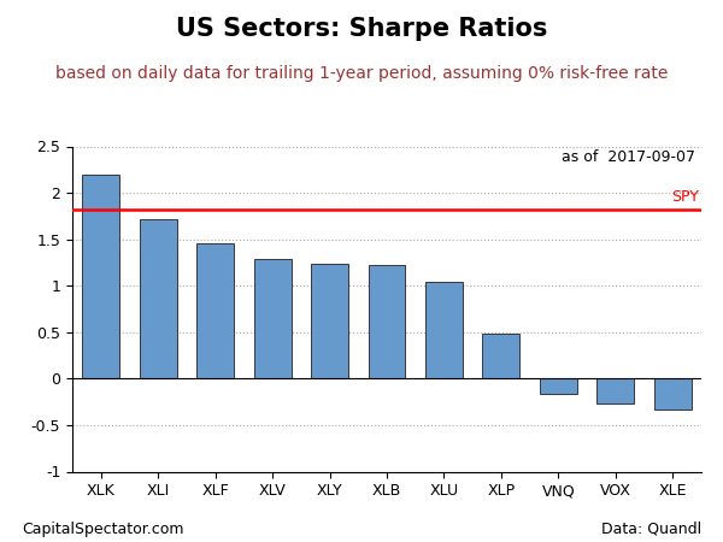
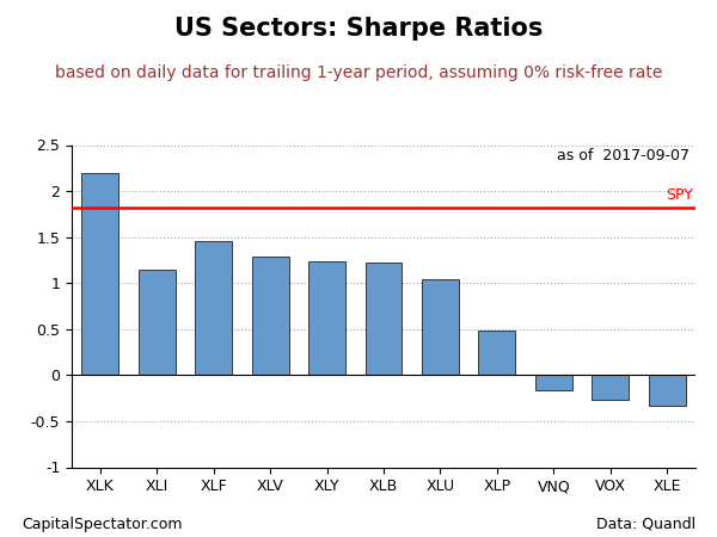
XLI: 1.72 -> 1.14
